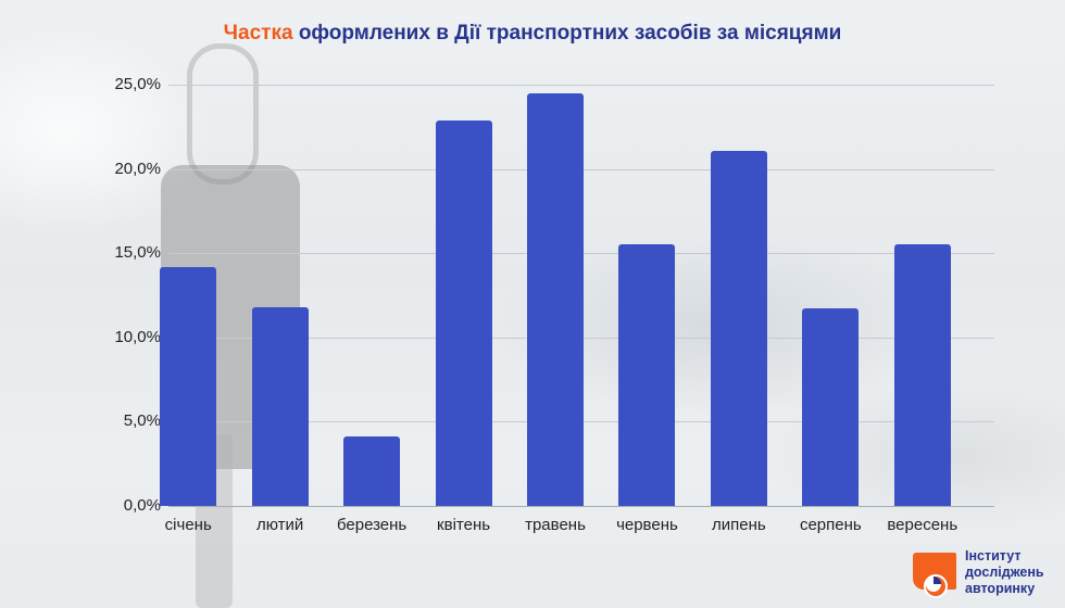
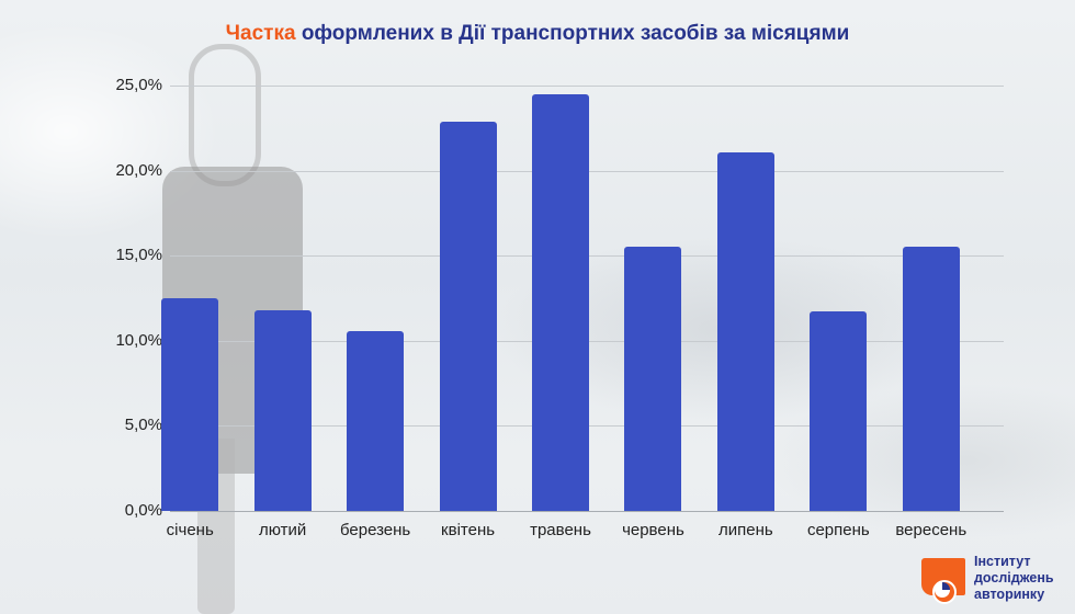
січень: 14,2% -> 12,5%
березень: 4,1% -> 10,6%
